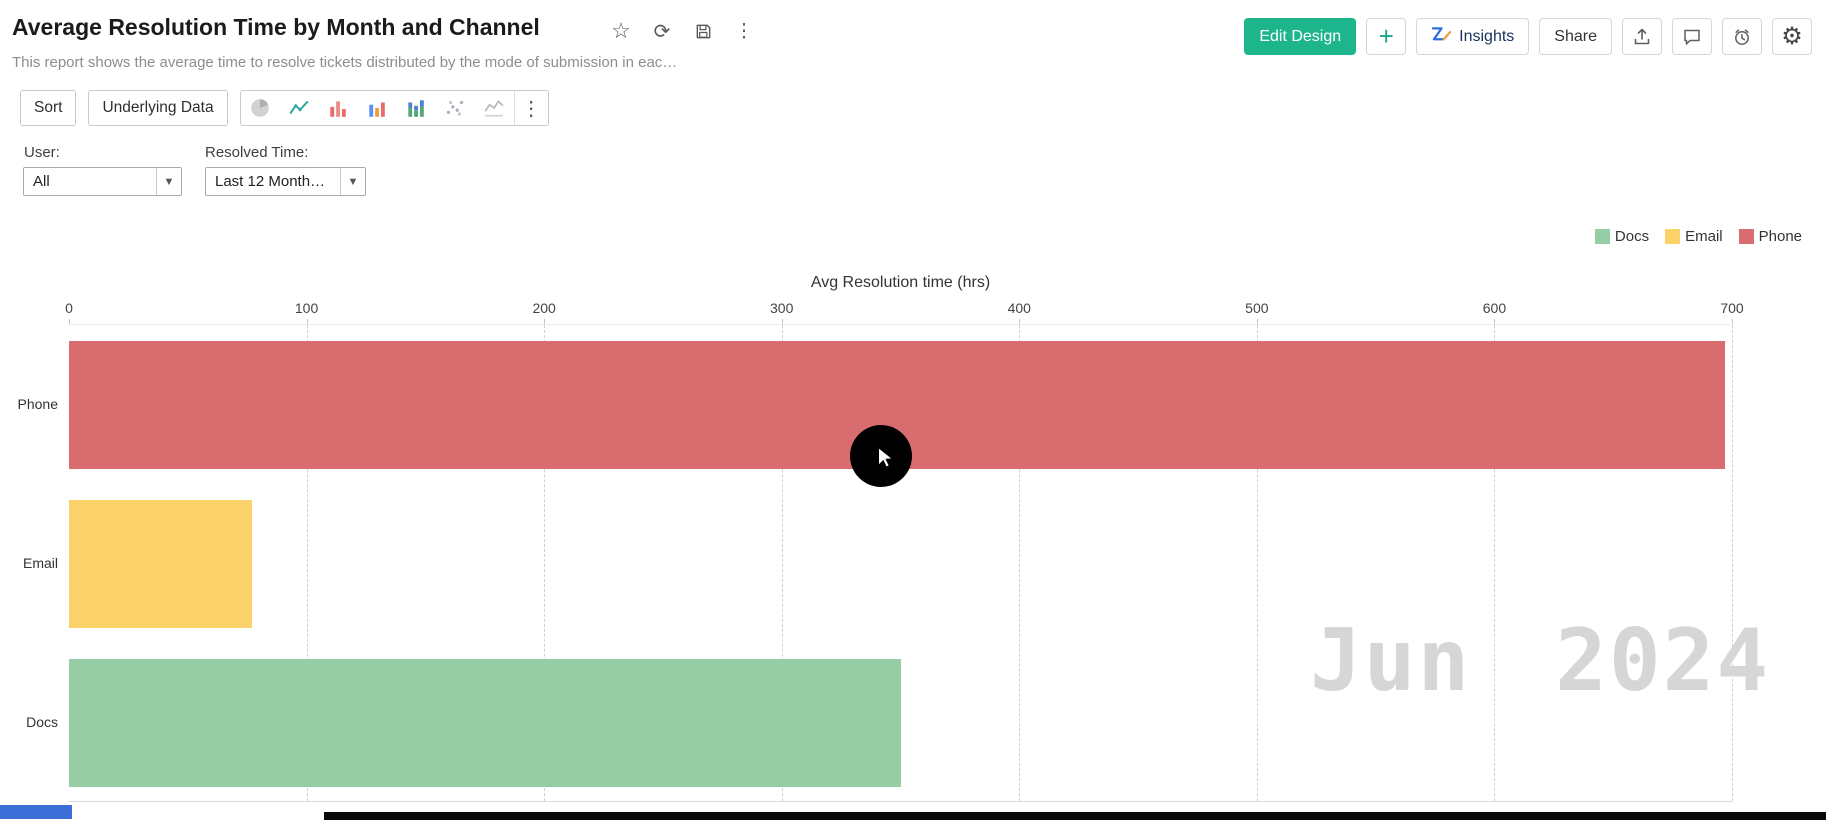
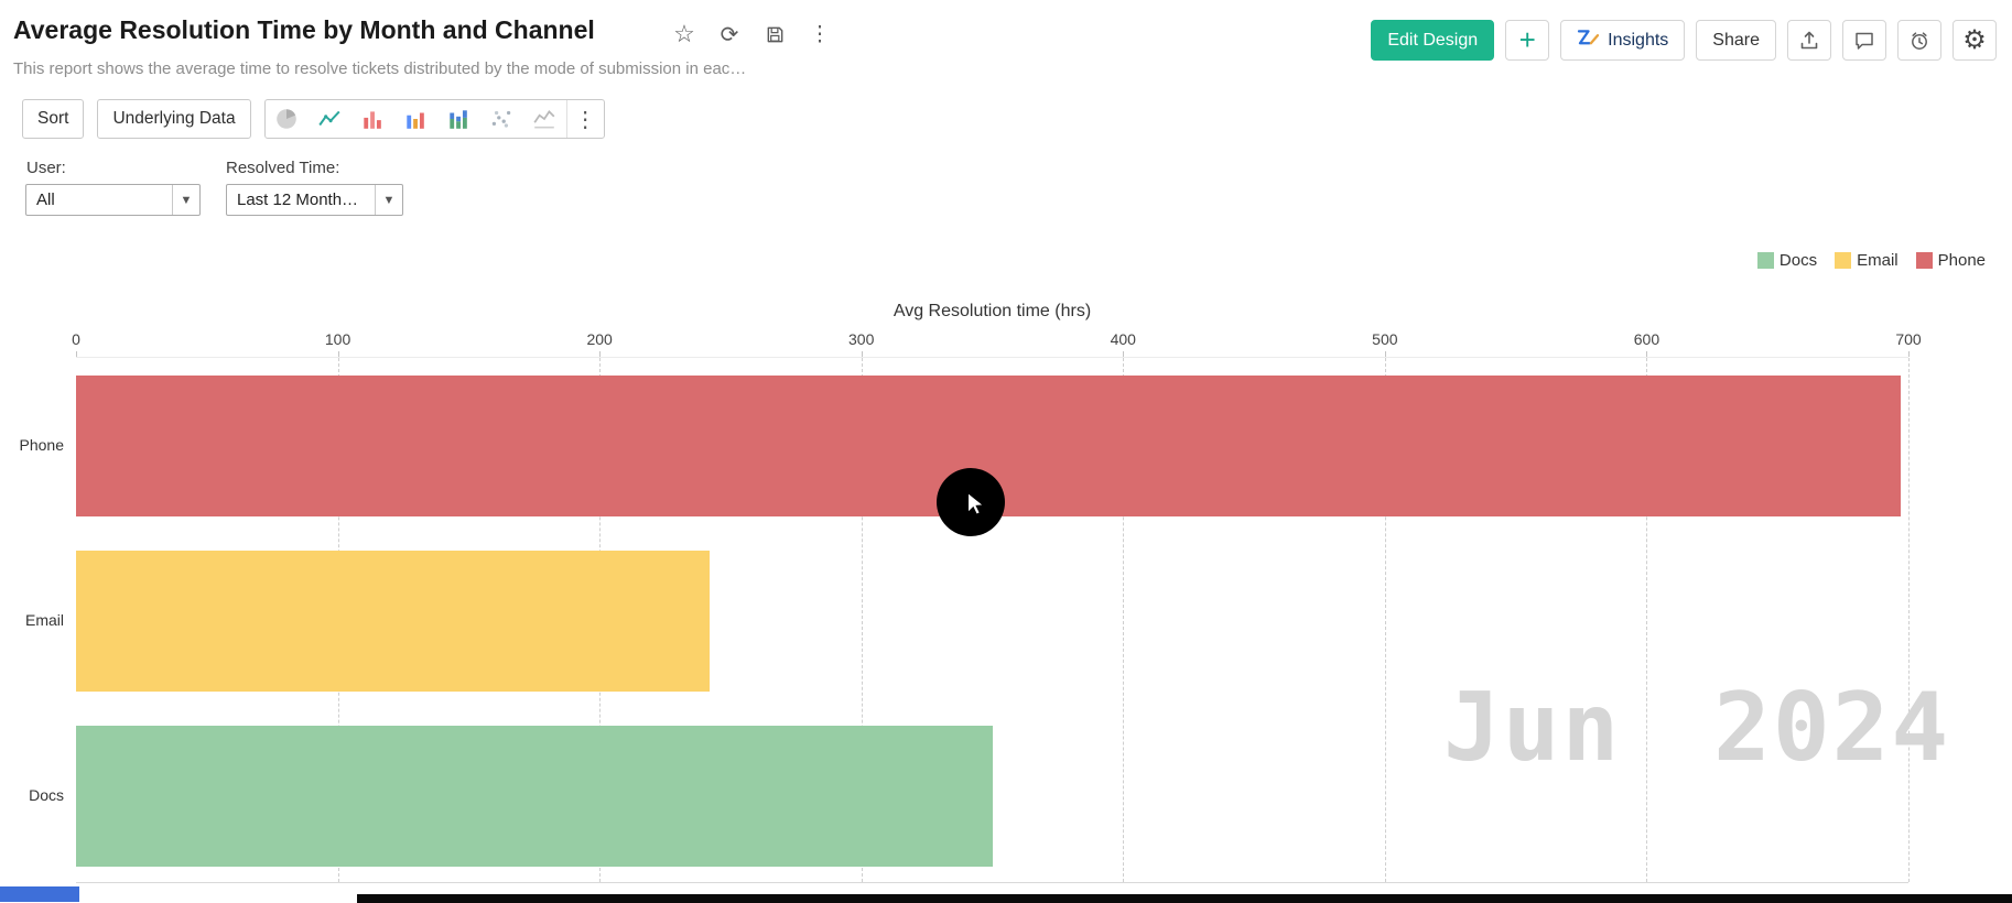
Email: 77 -> 242
